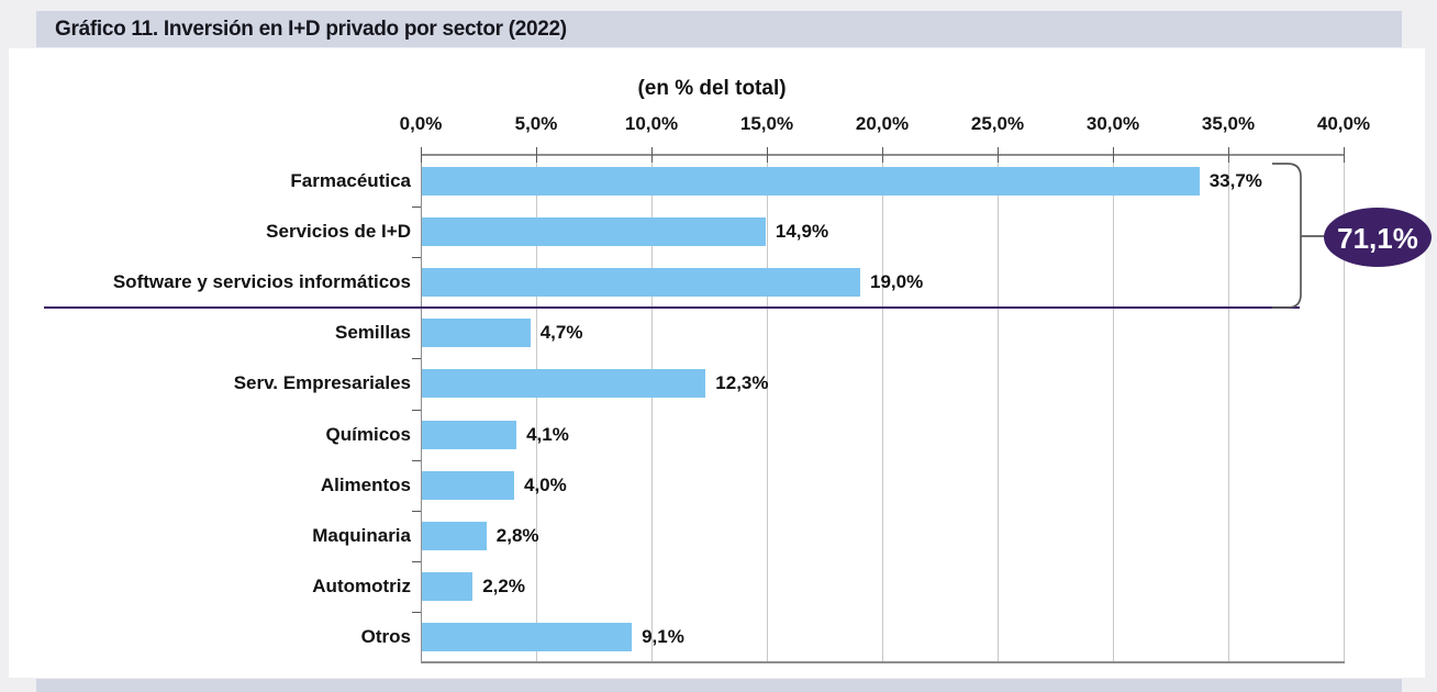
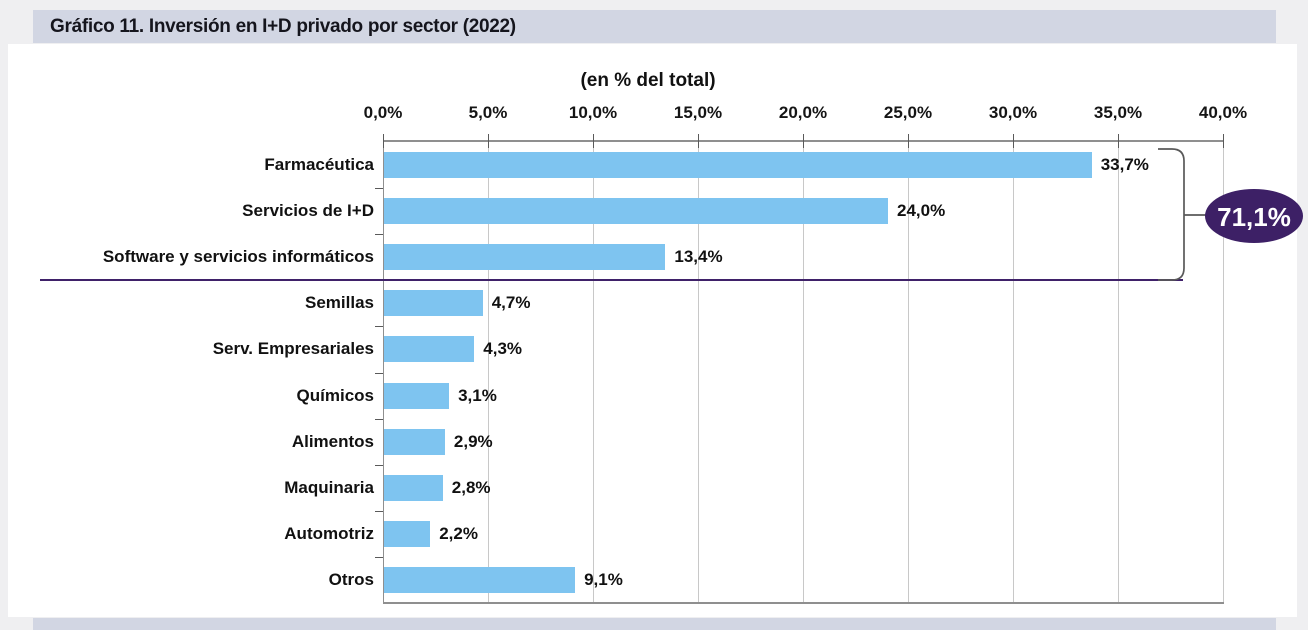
Servicios de I+D: 14,9% -> 24,0%
Software y servicios informáticos: 19,0% -> 13,4%
Serv. Empresariales: 12,3% -> 4,3%
Químicos: 4,1% -> 3,1%
Alimentos: 4,0% -> 2,9%
